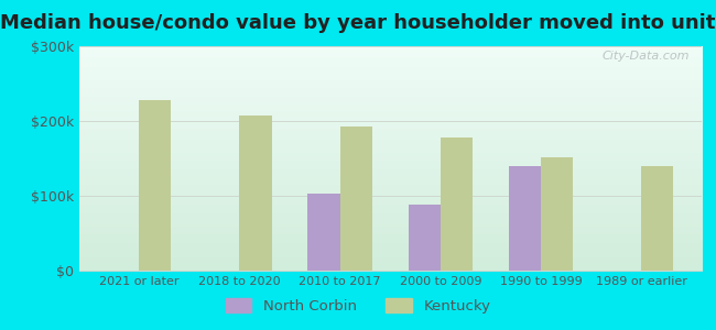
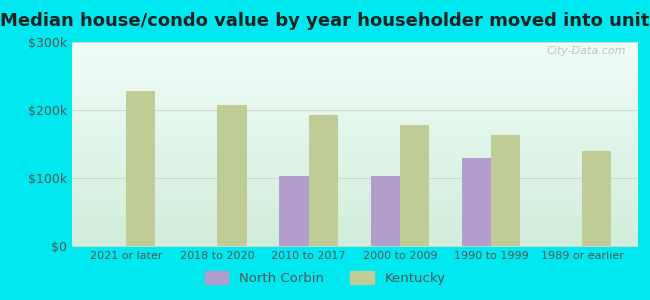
North Corbin/2000 to 2009: $88k -> $103k
North Corbin/1990 to 1999: $140k -> $130k
Kentucky/1990 to 1999: $152k -> $163k
